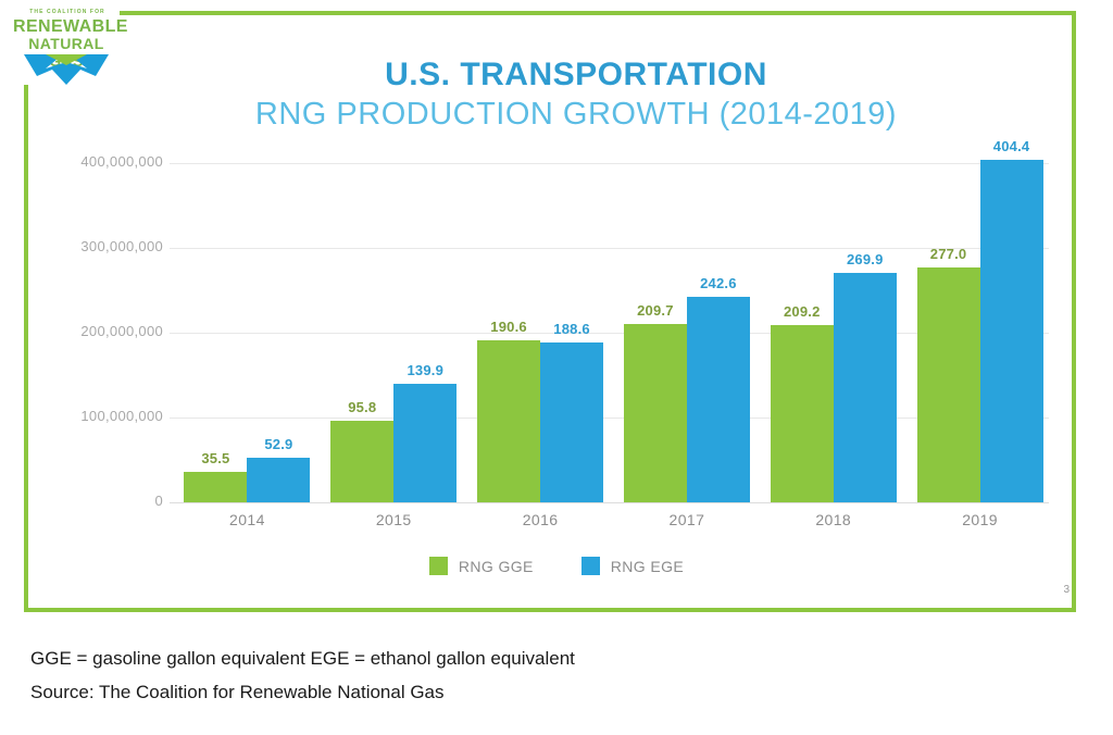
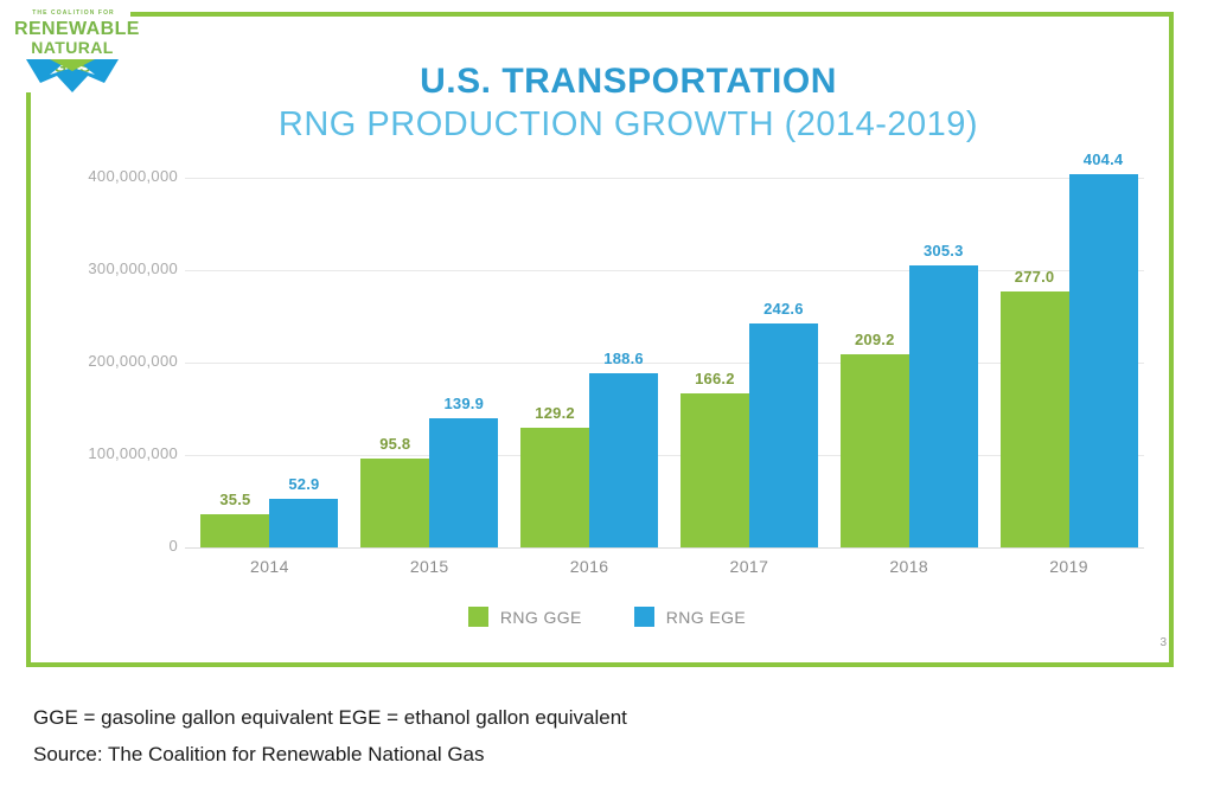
RNG GGE/2016: 190.6 -> 129.2
RNG GGE/2017: 209.7 -> 166.2
RNG EGE/2018: 269.9 -> 305.3
